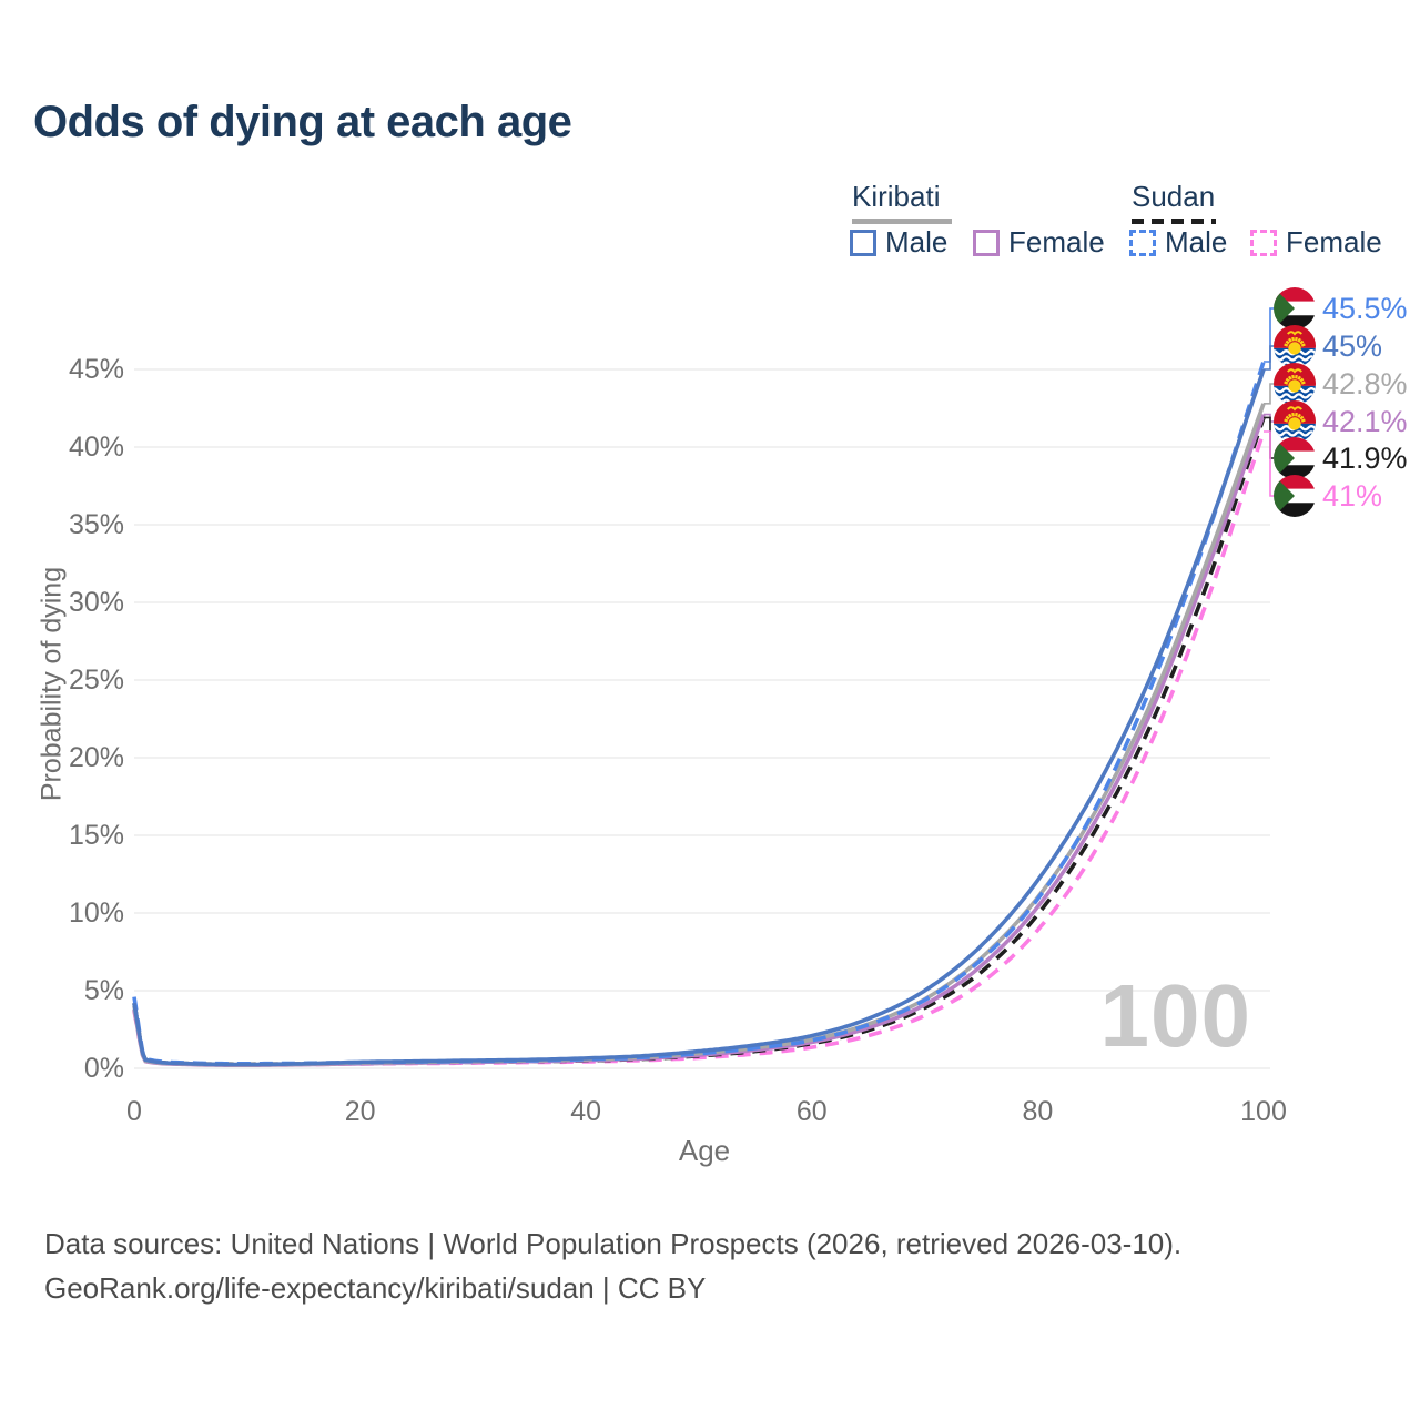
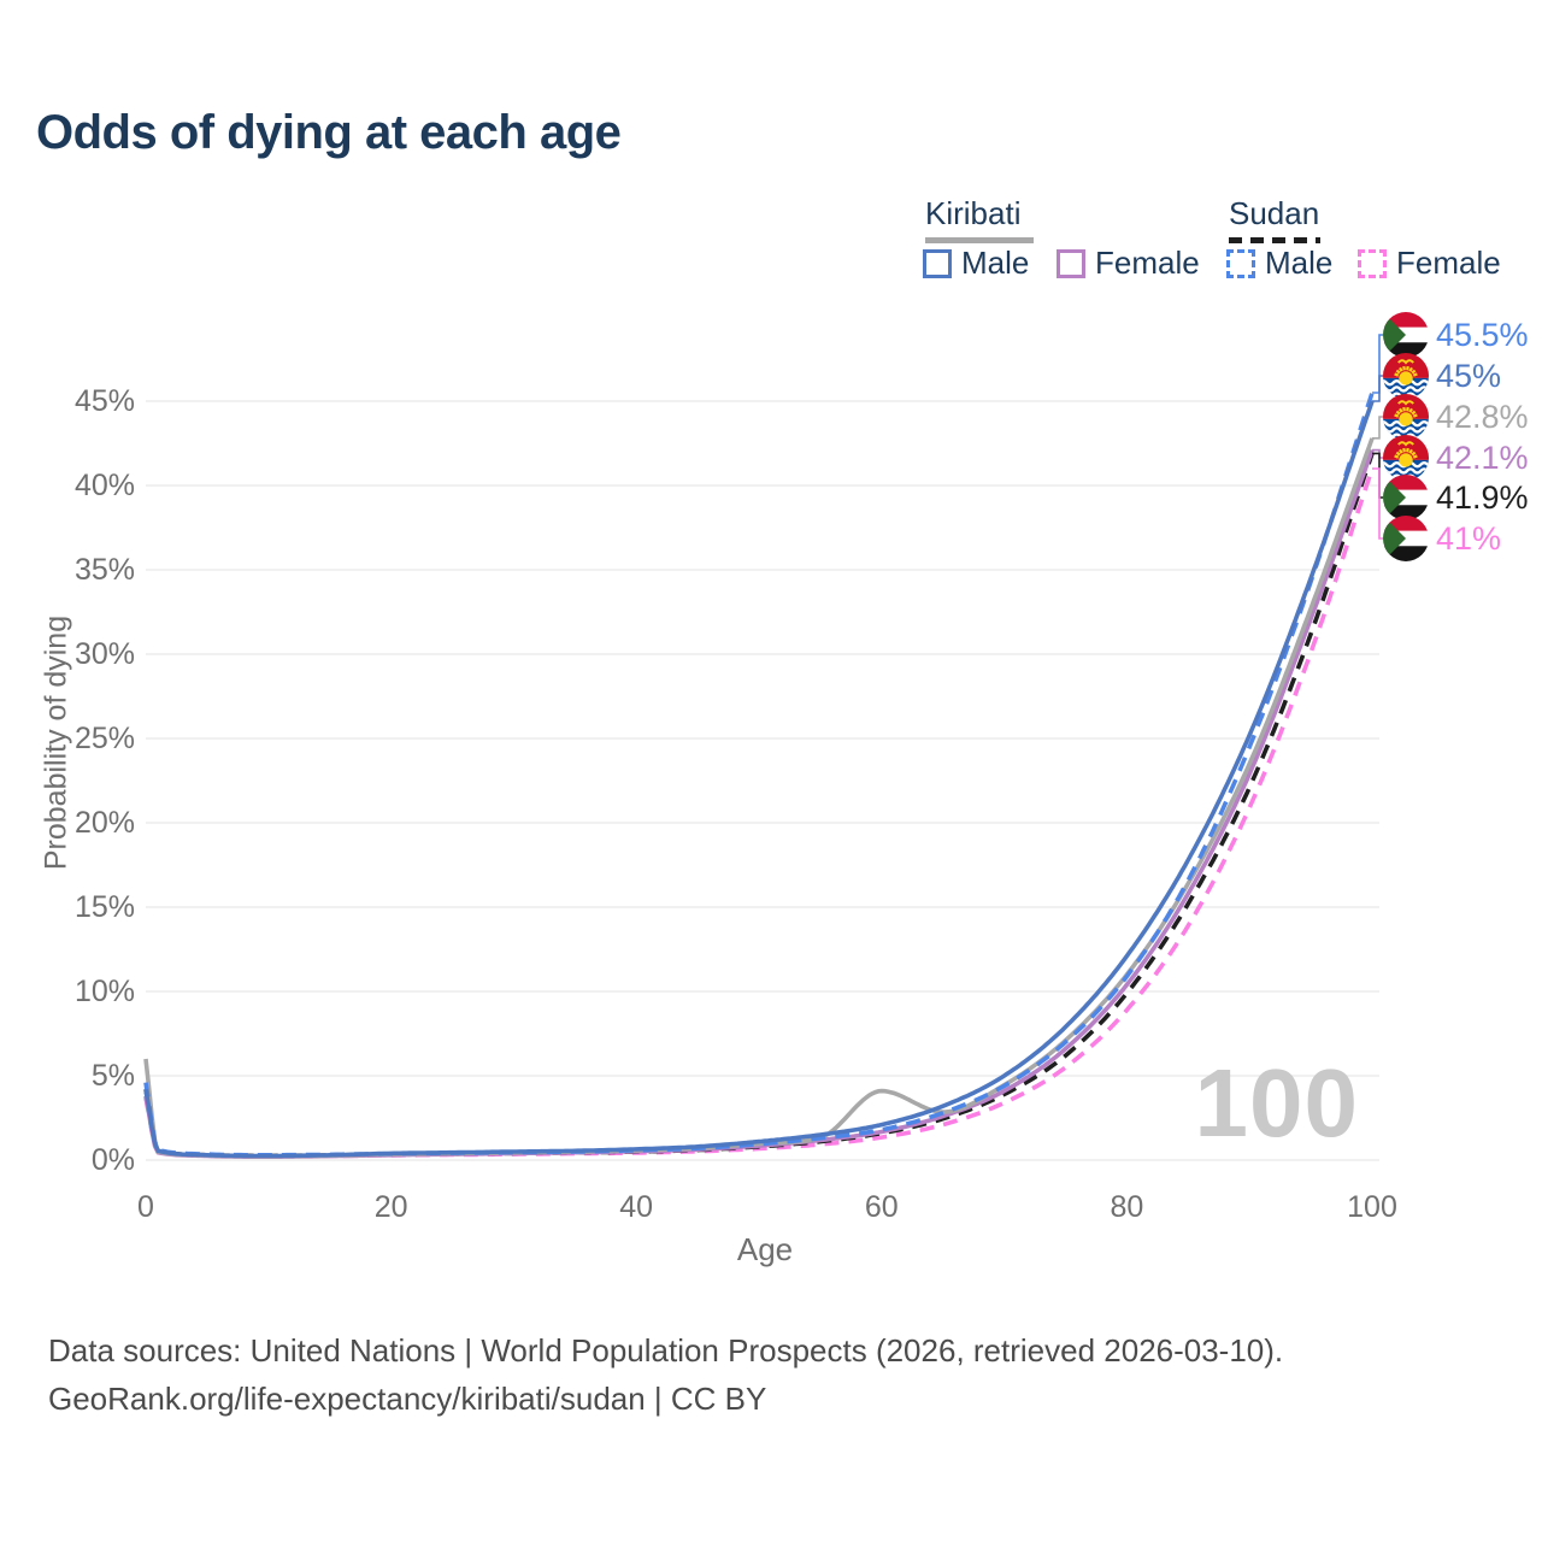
Kiribati/0: 4.0% -> 6.0%
Kiribati/60: 1.9% -> 4.1%
